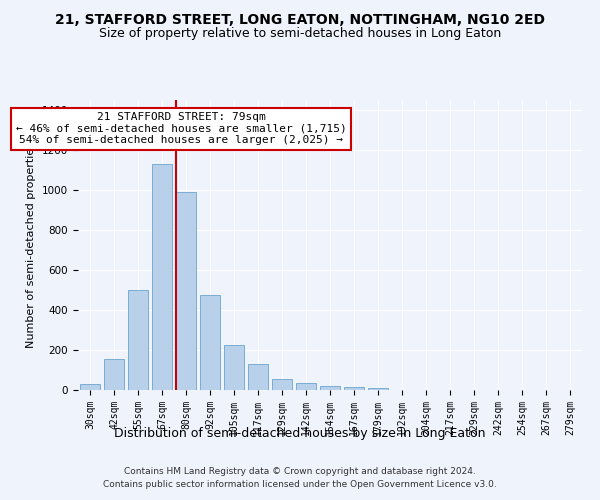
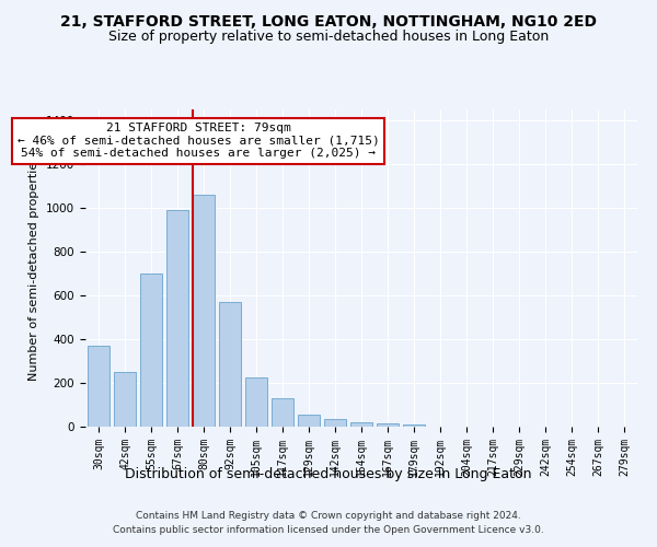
30sqm: 30 -> 370
42sqm: 160 -> 250
55sqm: 500 -> 700
67sqm: 1130 -> 990
80sqm: 990 -> 1060
92sqm: 480 -> 570
